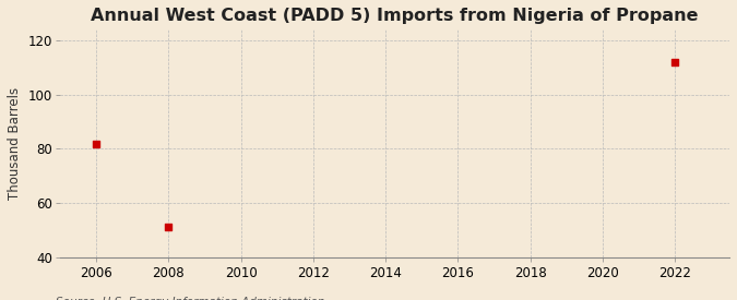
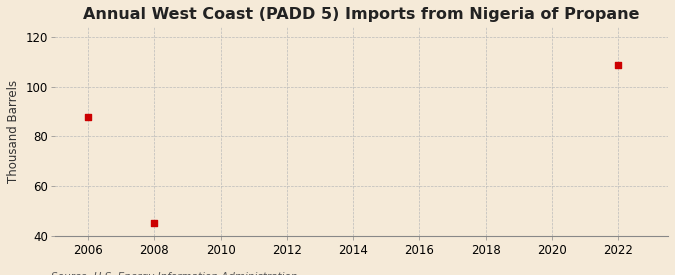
2006: 82 -> 88
2008: 51 -> 45
2022: 112 -> 109
